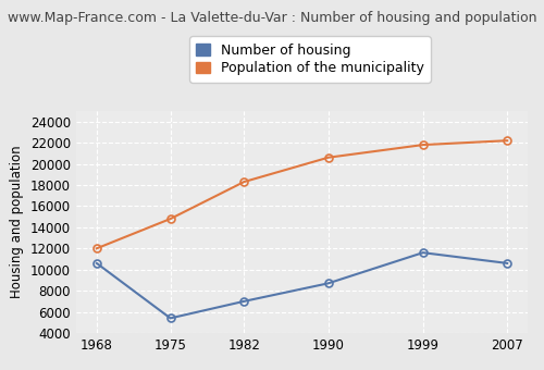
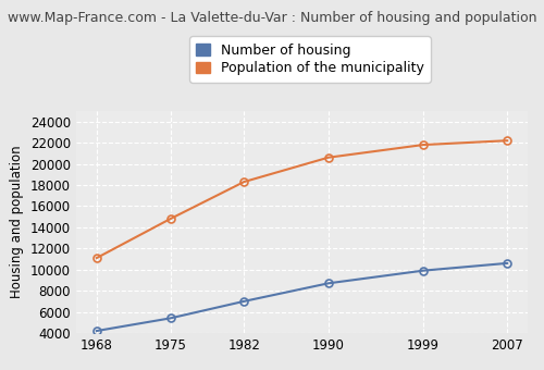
Number of housing/1968: 10600 -> 4200
Population of the municipality/1968: 12000 -> 11100
Number of housing/1999: 11600 -> 9900
